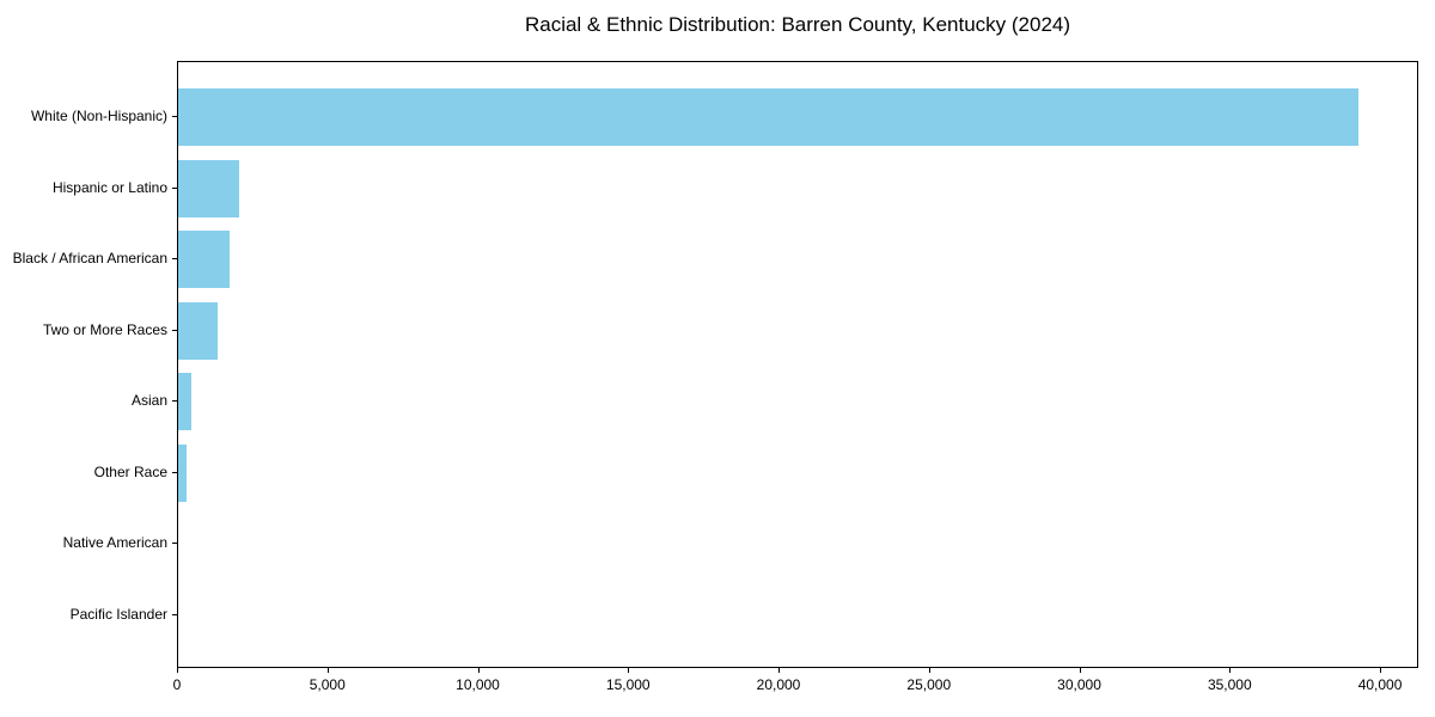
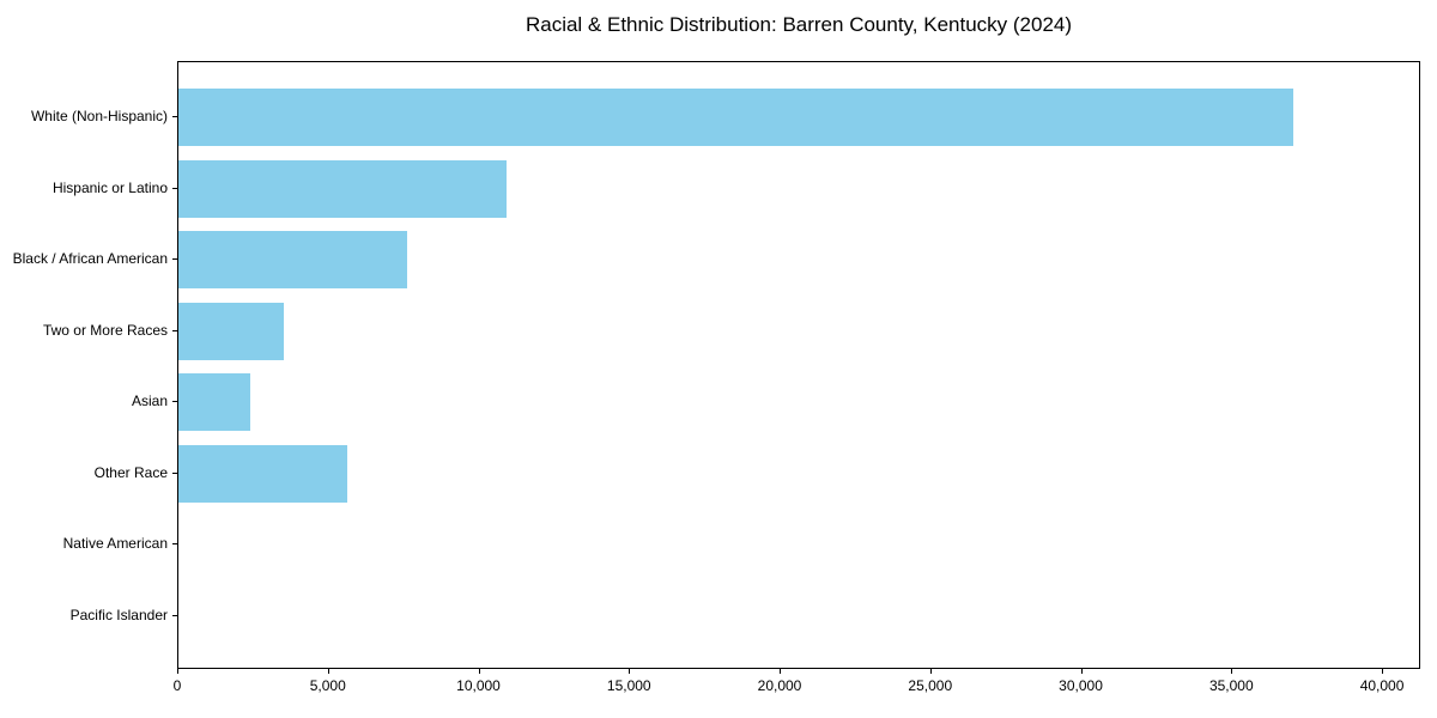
White (Non-Hispanic): 39200 -> 37000
Hispanic or Latino: 2000 -> 10900
Black / African American: 1700 -> 7600
Two or More Races: 1300 -> 3500
Asian: 400 -> 2400
Other Race: 300 -> 5600
